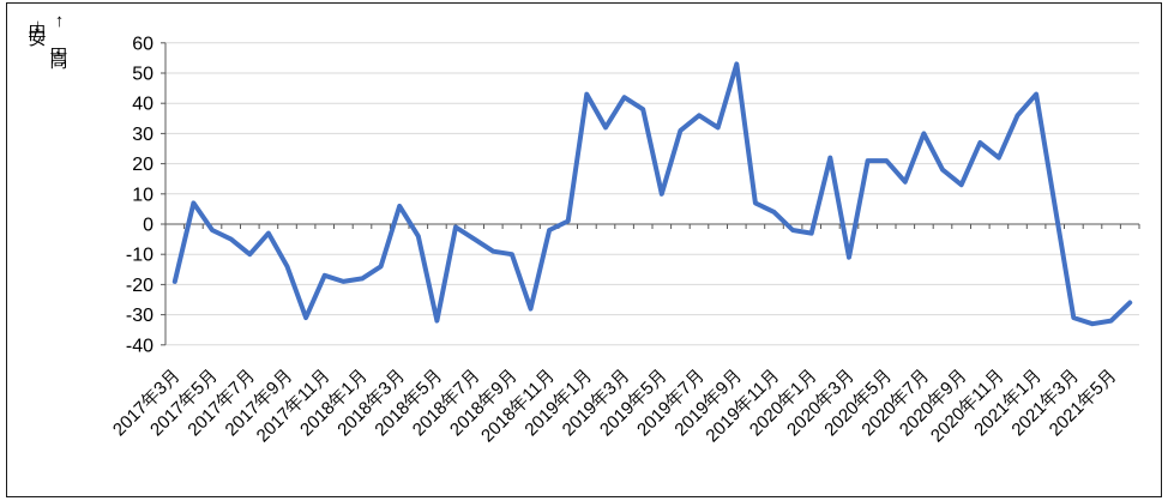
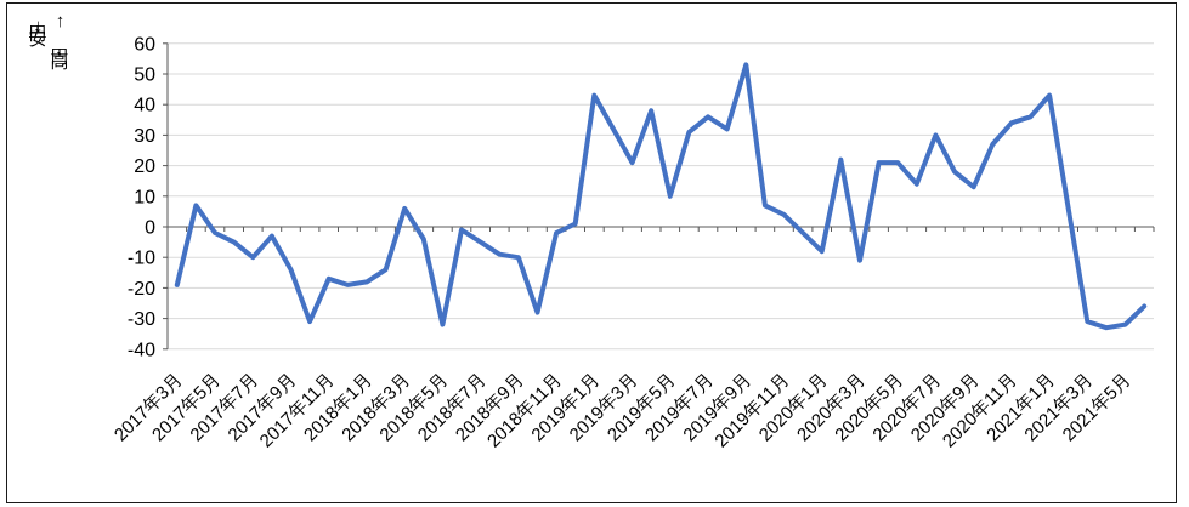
2019年3月: 42 -> 21
2020年1月: -3 -> -8
2020年11月: 22 -> 34
